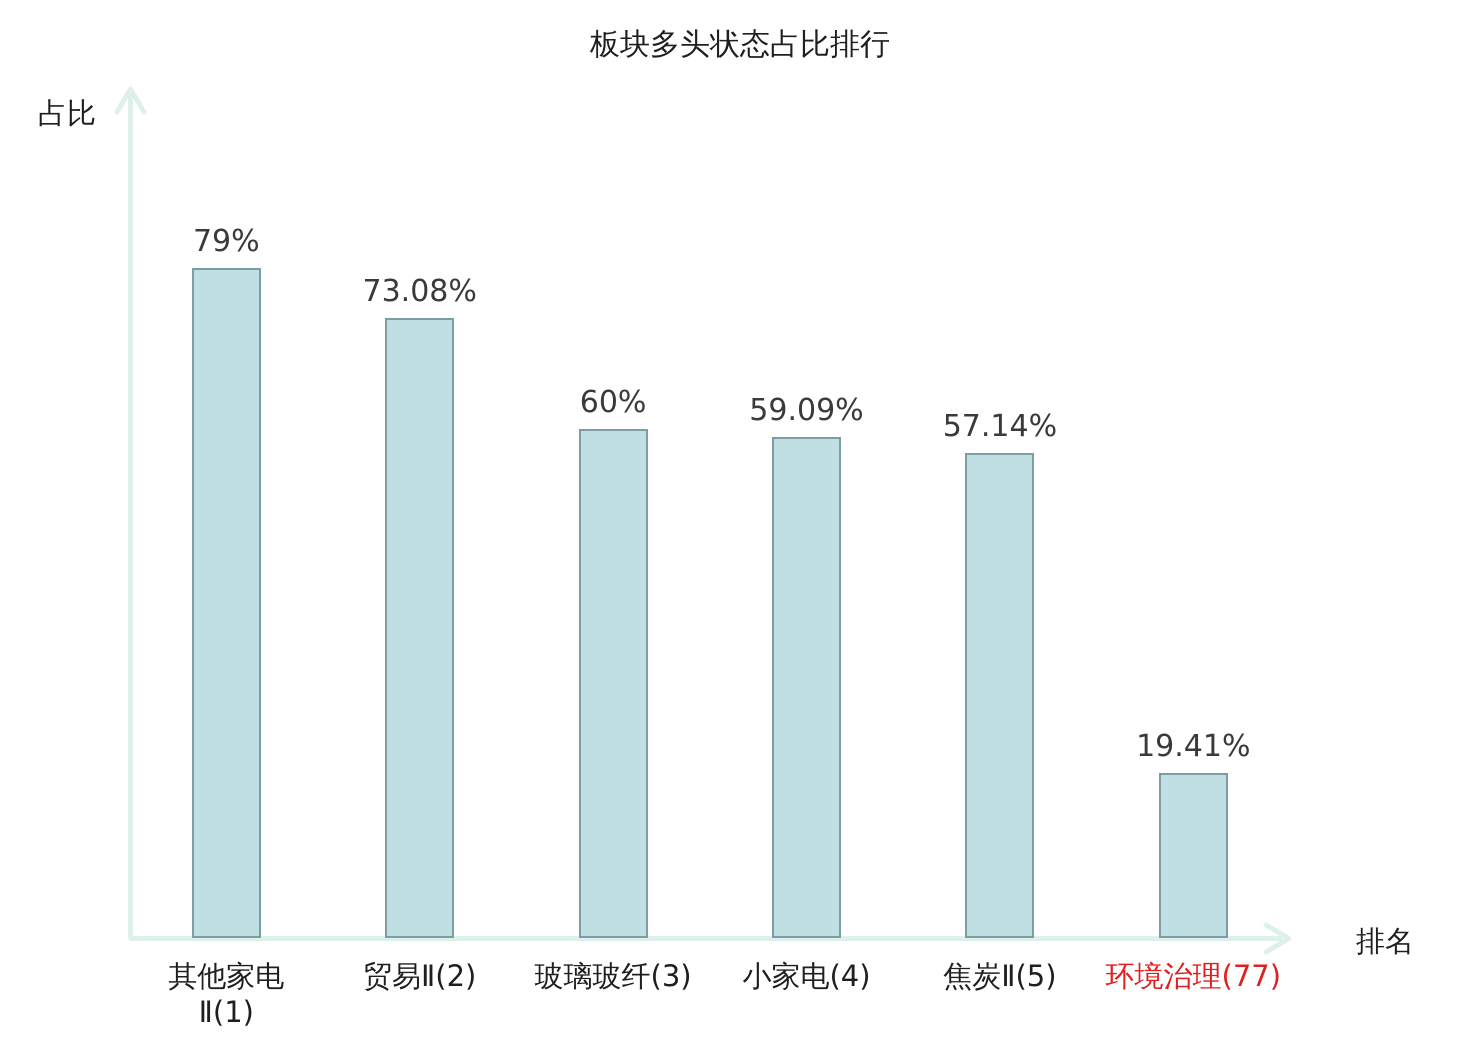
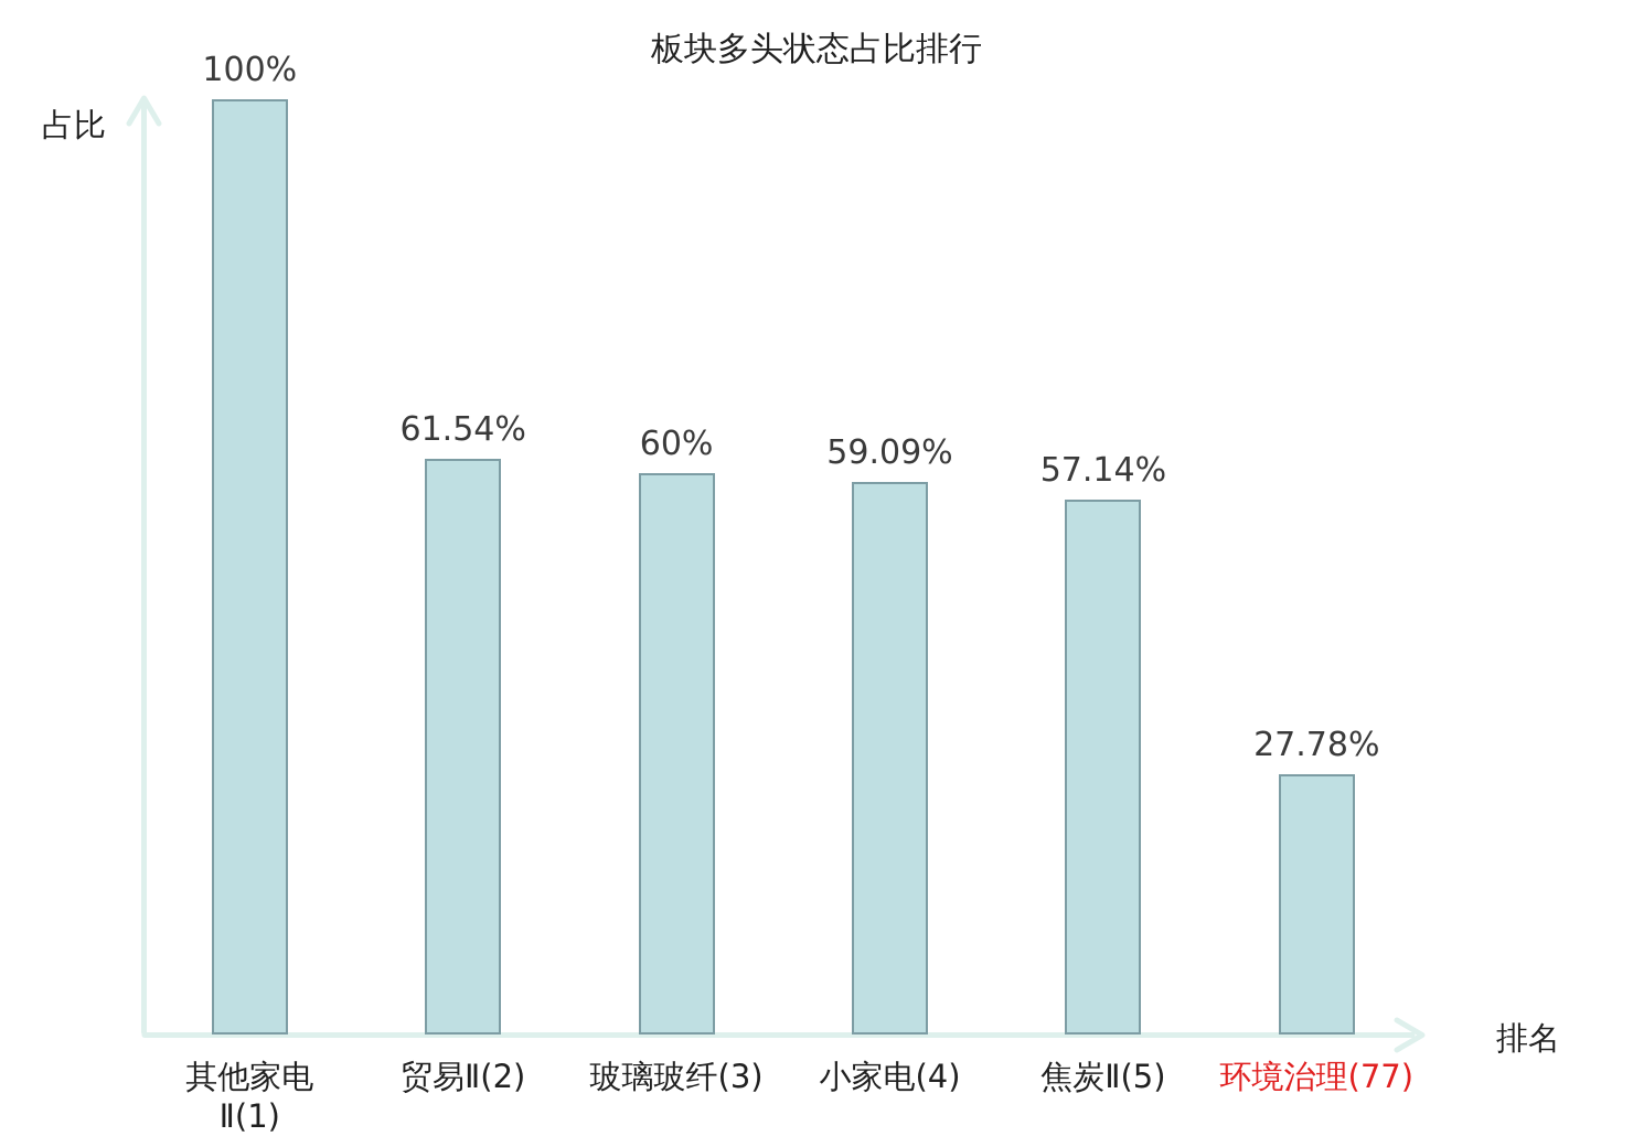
其他家电Ⅱ(1): 79% -> 100%
贸易Ⅱ(2): 73.08% -> 61.54%
环境治理(77): 19.41% -> 27.78%
